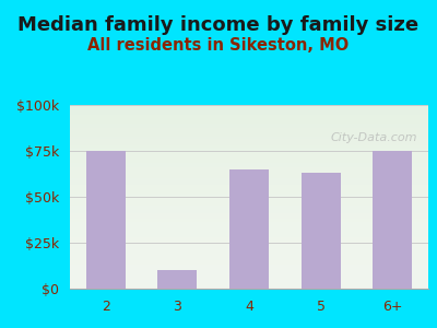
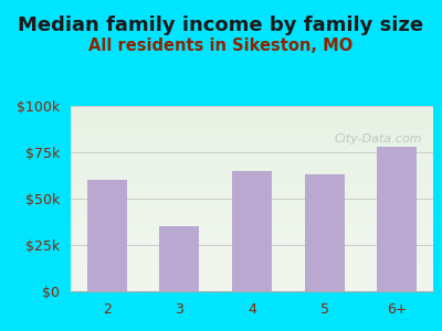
2: $75k -> $60k
3: $10k -> $35k
6+: $75k -> $78k
